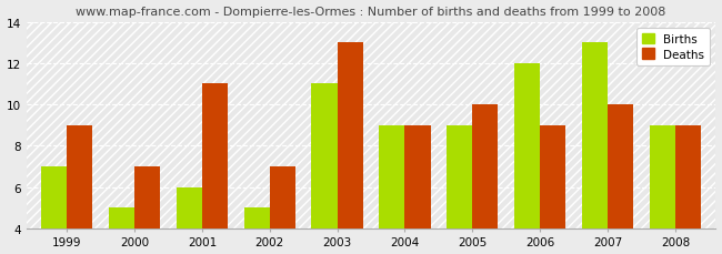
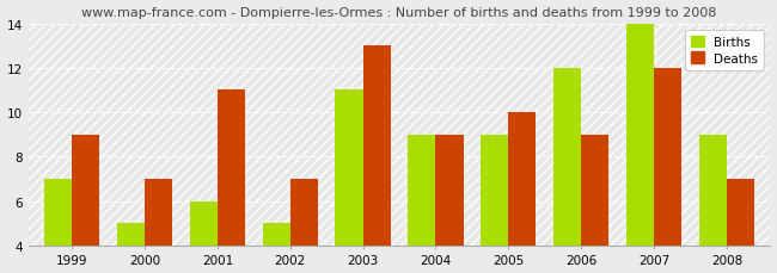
Births/2007: 13 -> 14
Deaths/2007: 10 -> 12
Deaths/2008: 9 -> 7
